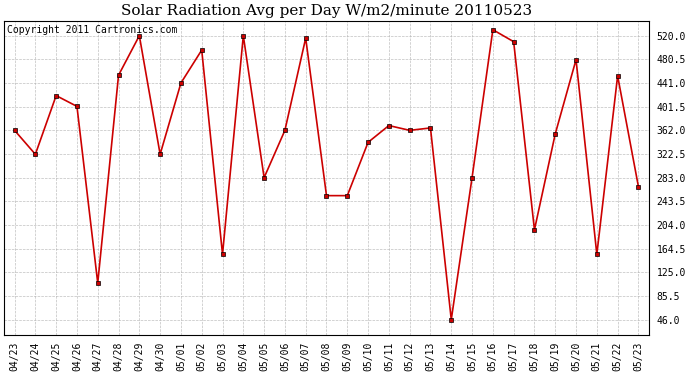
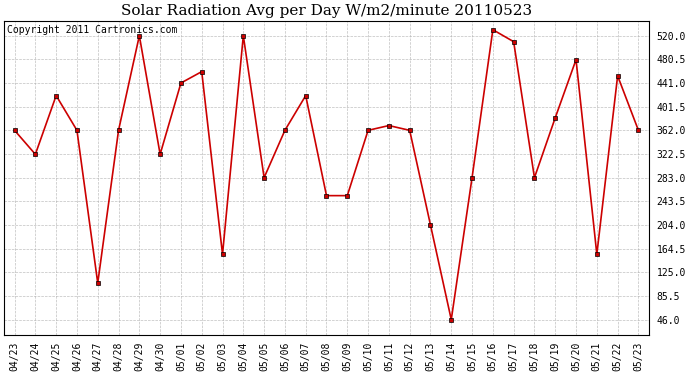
04/26: 402 -> 362
04/28: 454 -> 362
05/02: 496 -> 460
05/07: 516 -> 420
05/10: 342 -> 362
05/13: 366 -> 204
05/18: 196 -> 283
05/19: 356 -> 383
05/23: 268 -> 362
